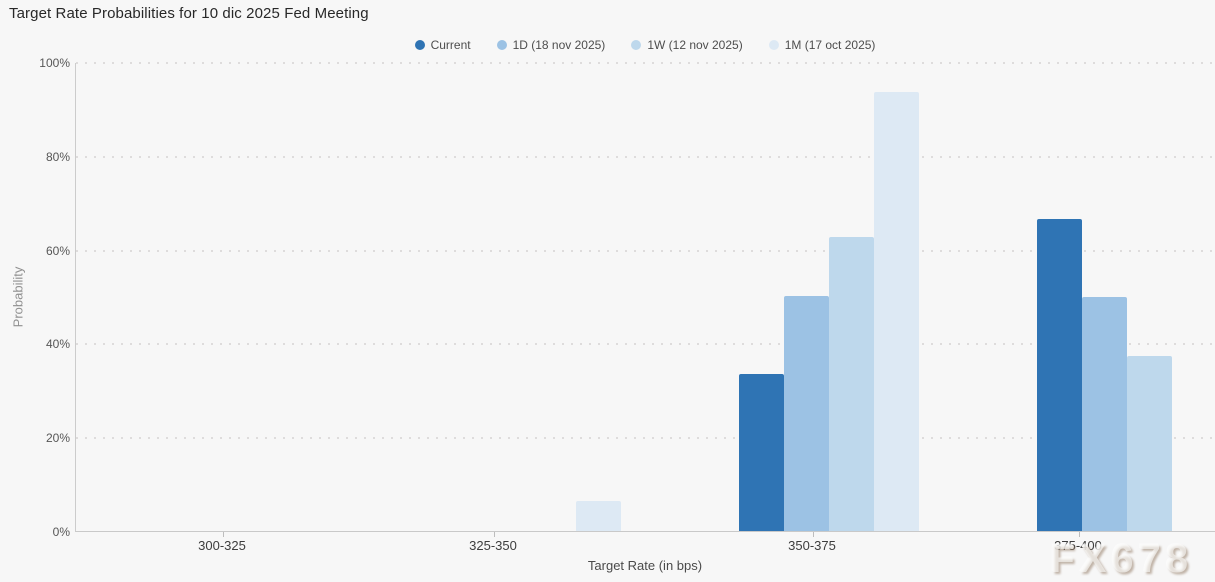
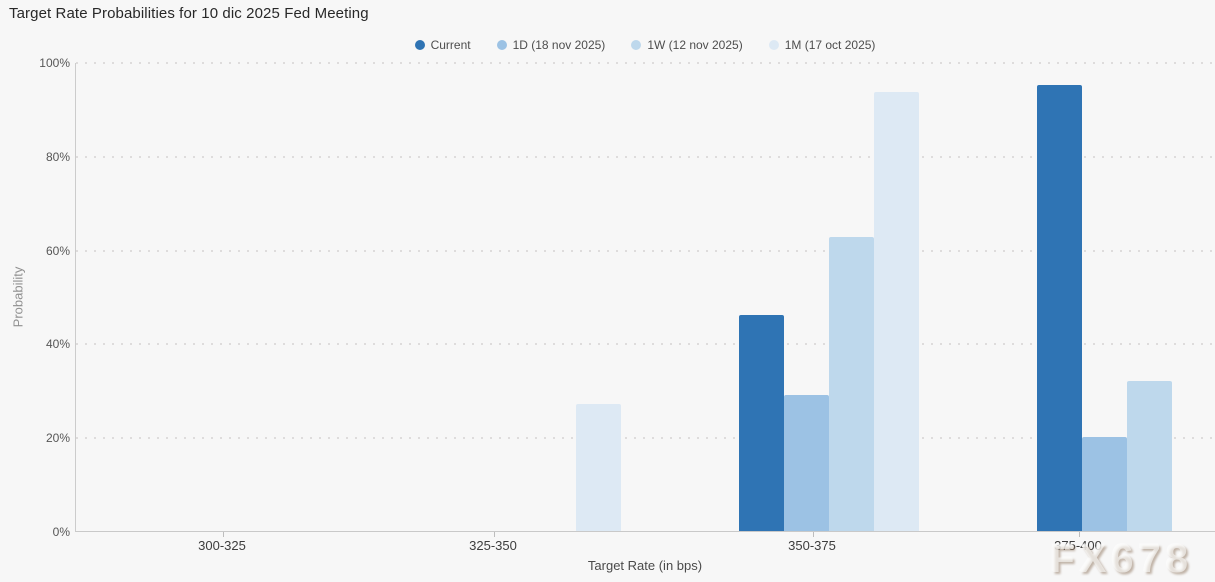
1M (17 oct 2025)/325-350: 6% -> 27%
Current/350-375: 34% -> 46%
1D (18 nov 2025)/350-375: 50% -> 29%
Current/375-400: 66% -> 95%
1D (18 nov 2025)/375-400: 50% -> 20%
1W (12 nov 2025)/375-400: 37% -> 32%
